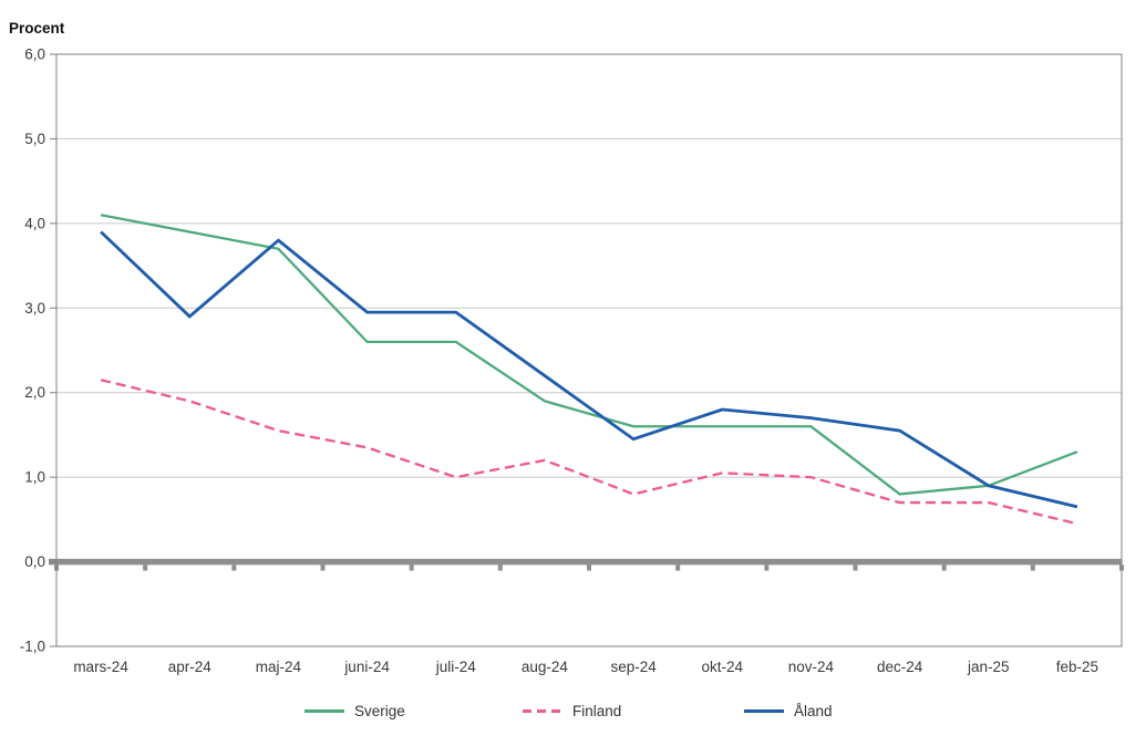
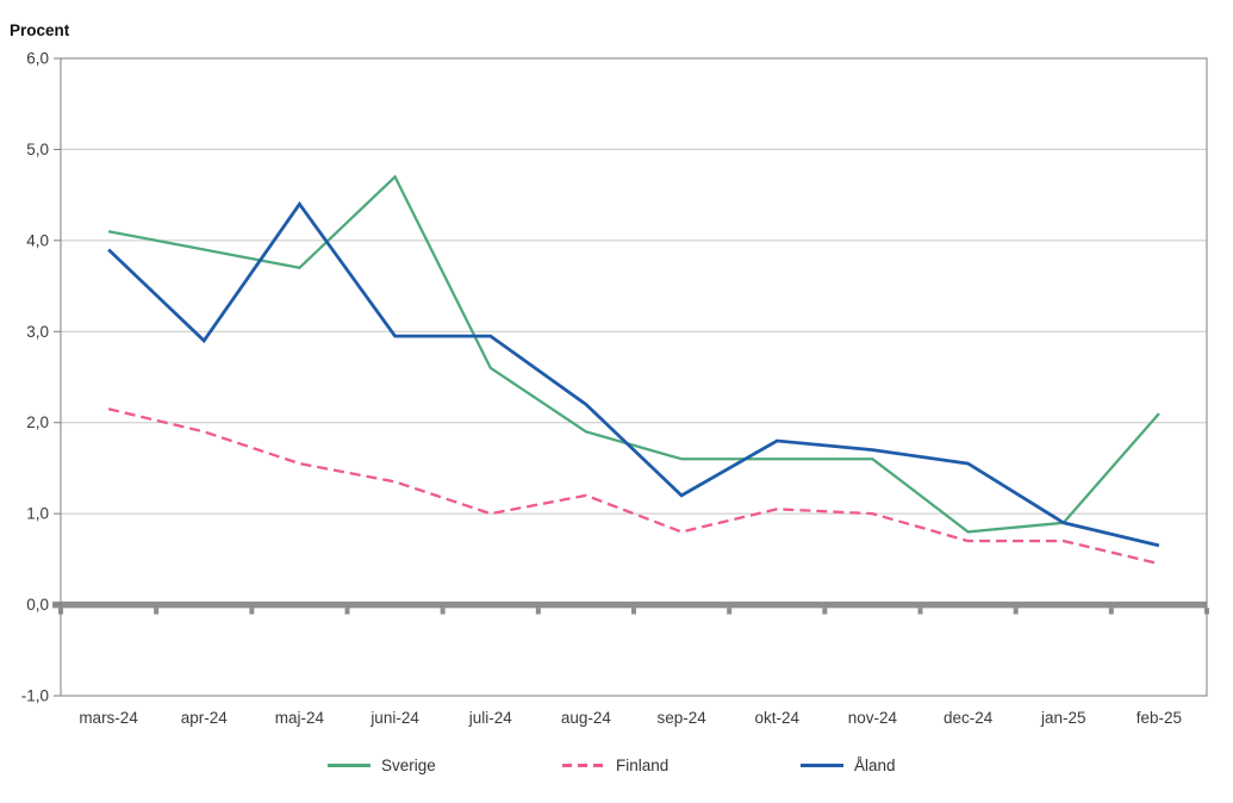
Åland/maj-24: 3,8 -> 4,4
Sverige/juni-24: 2,6 -> 4,7
Åland/sep-24: 1,4 -> 1,2
Sverige/feb-25: 1,3 -> 2,1
